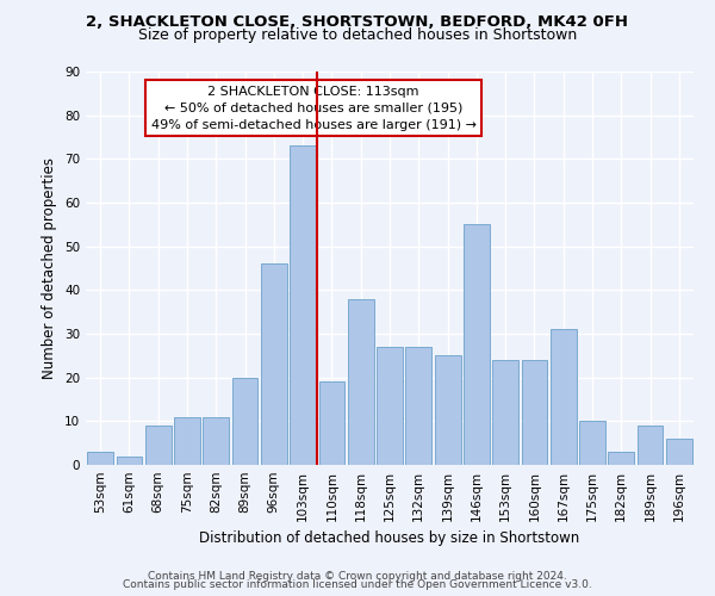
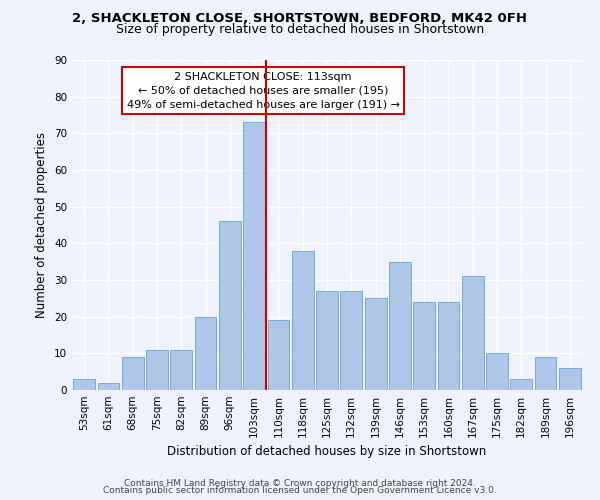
146sqm: 55 -> 35
